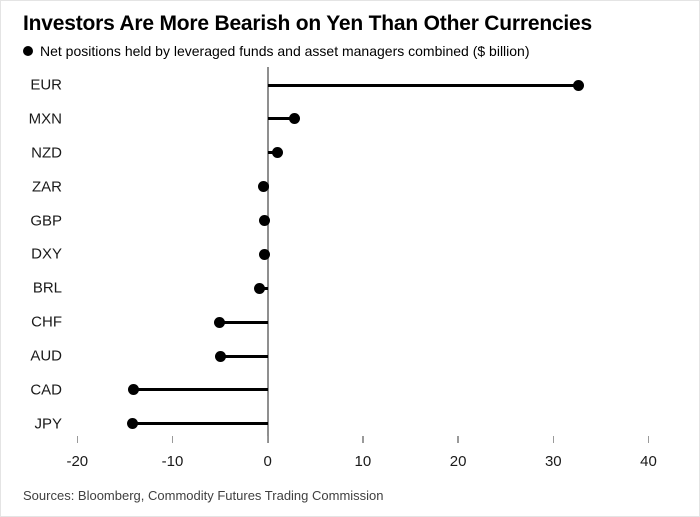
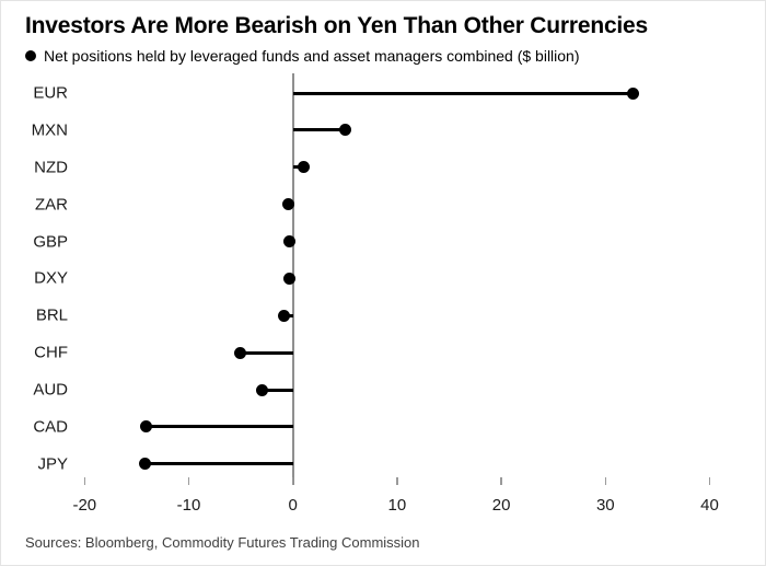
MXN: 3 -> 5
AUD: -5 -> -3
